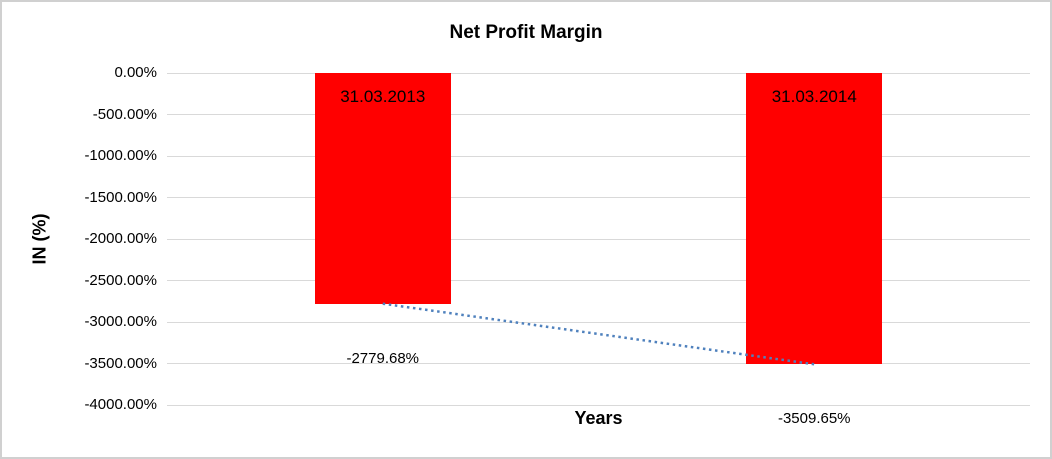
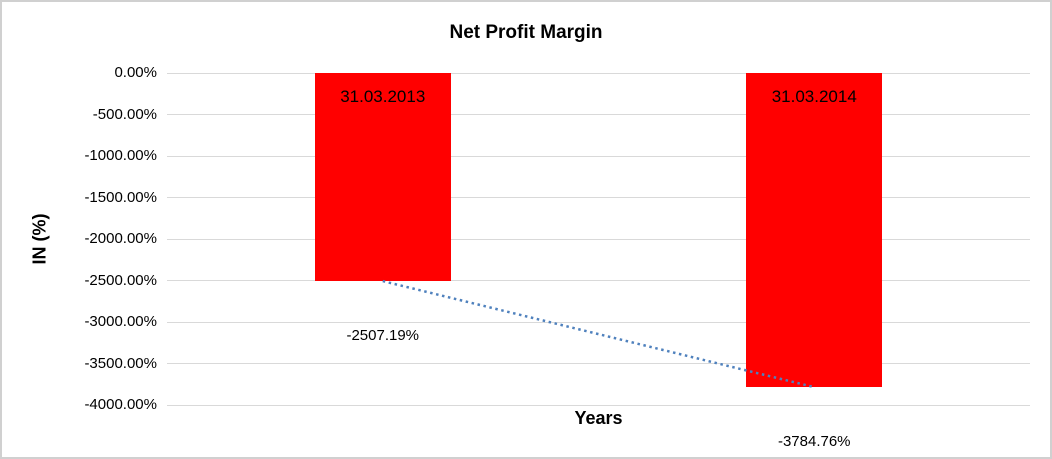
31.03.2013: -2779.68% -> -2507.19%
31.03.2014: -3509.65% -> -3784.76%
